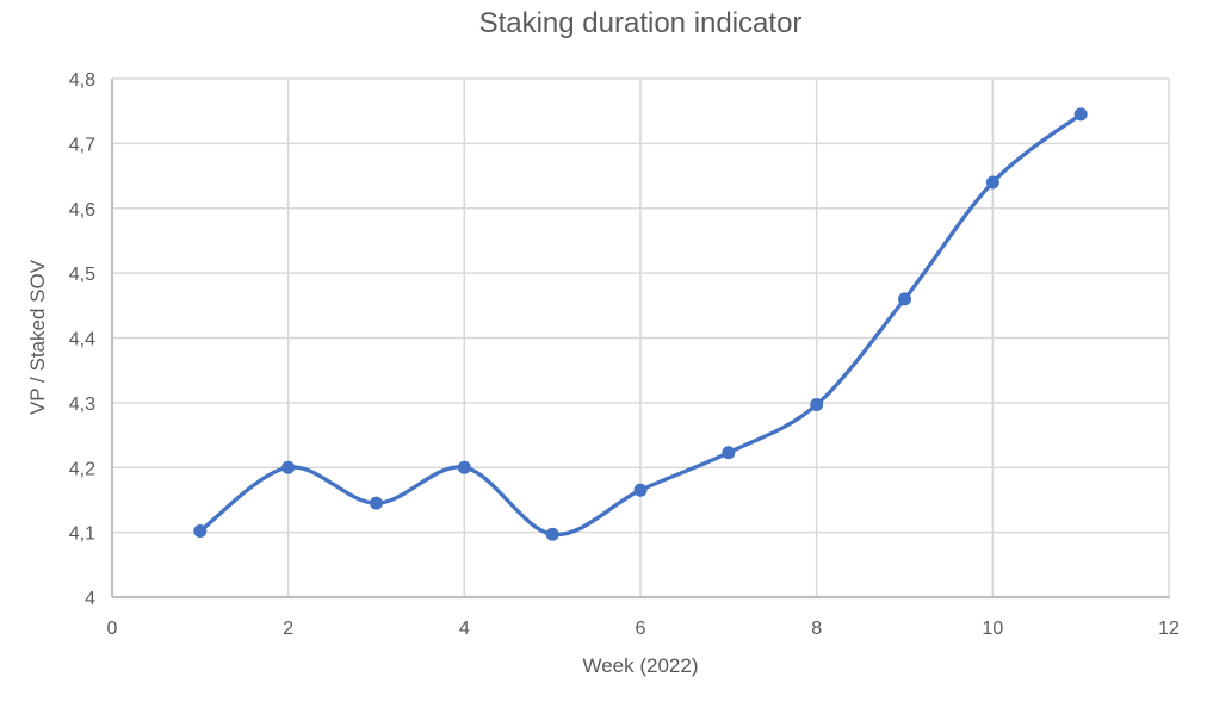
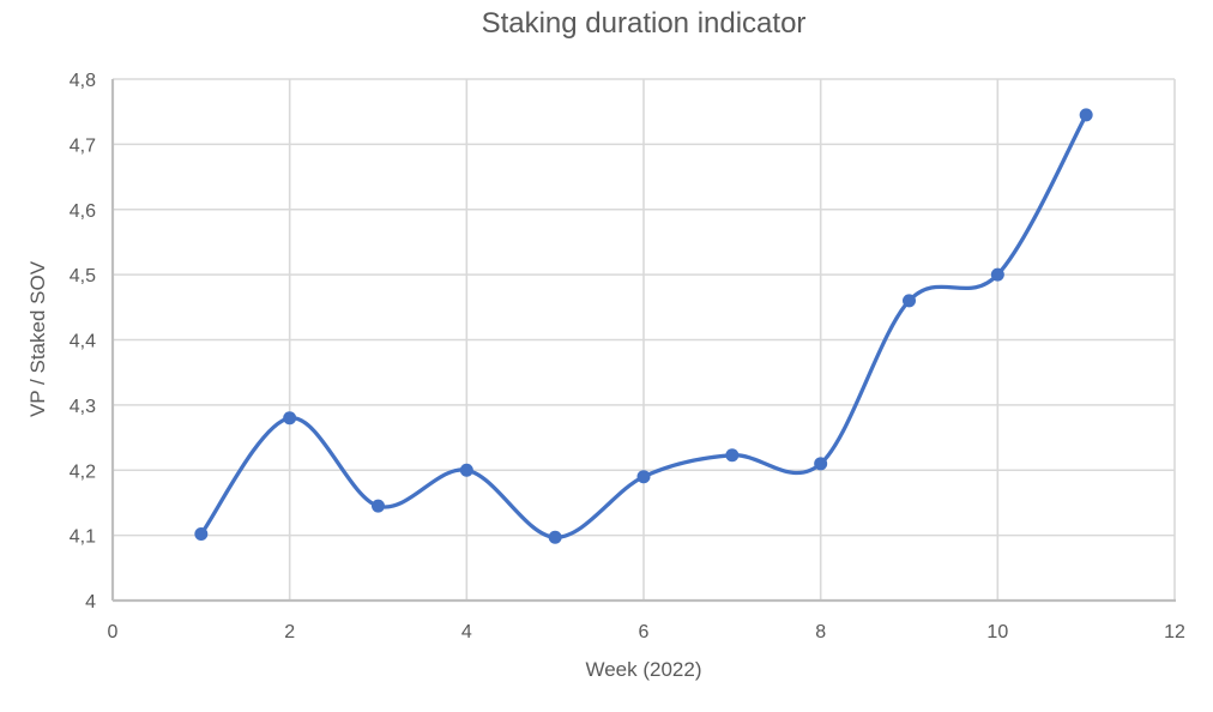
2: 4,20 -> 4,28
6: 4,17 -> 4,19
8: 4,30 -> 4,21
10: 4,64 -> 4,50
